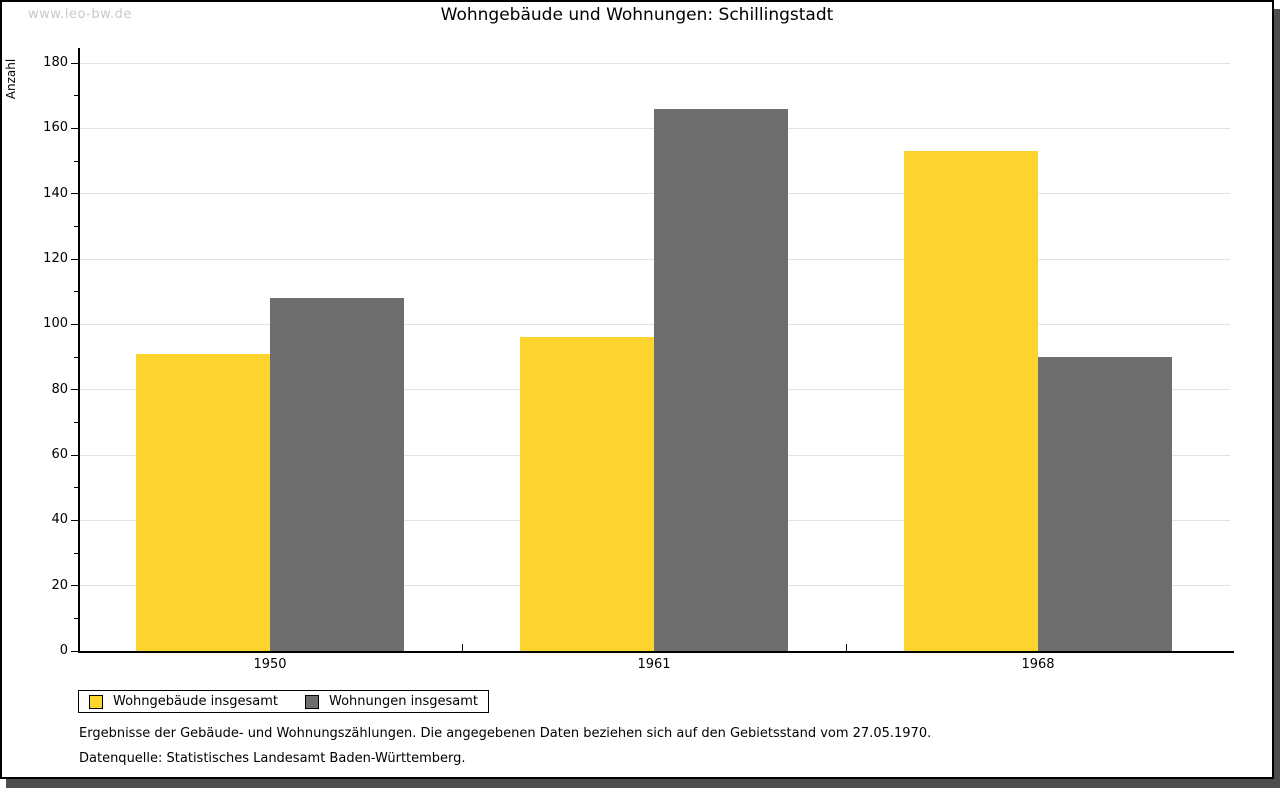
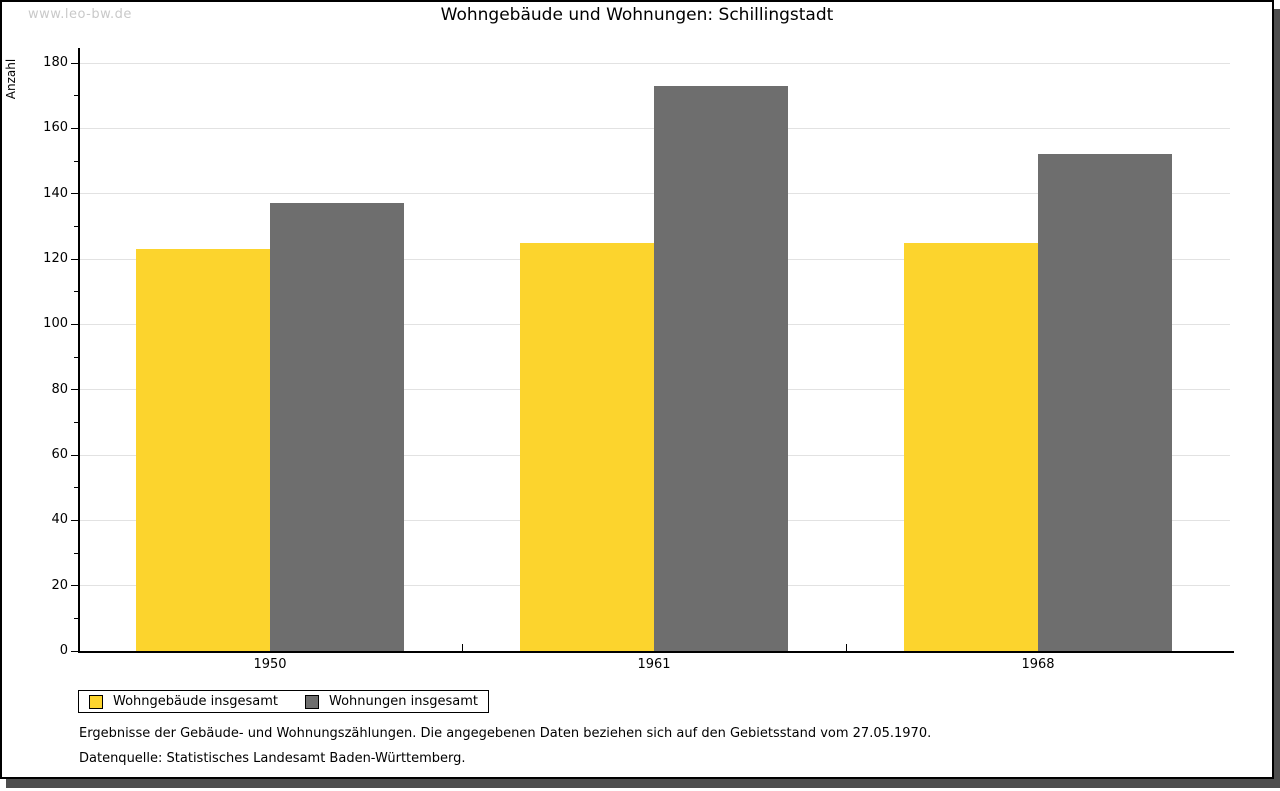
Wohngebäude insgesamt/1950: 91 -> 123
Wohnungen insgesamt/1950: 108 -> 137
Wohngebäude insgesamt/1961: 96 -> 125
Wohnungen insgesamt/1961: 166 -> 173
Wohngebäude insgesamt/1968: 153 -> 125
Wohnungen insgesamt/1968: 90 -> 152
